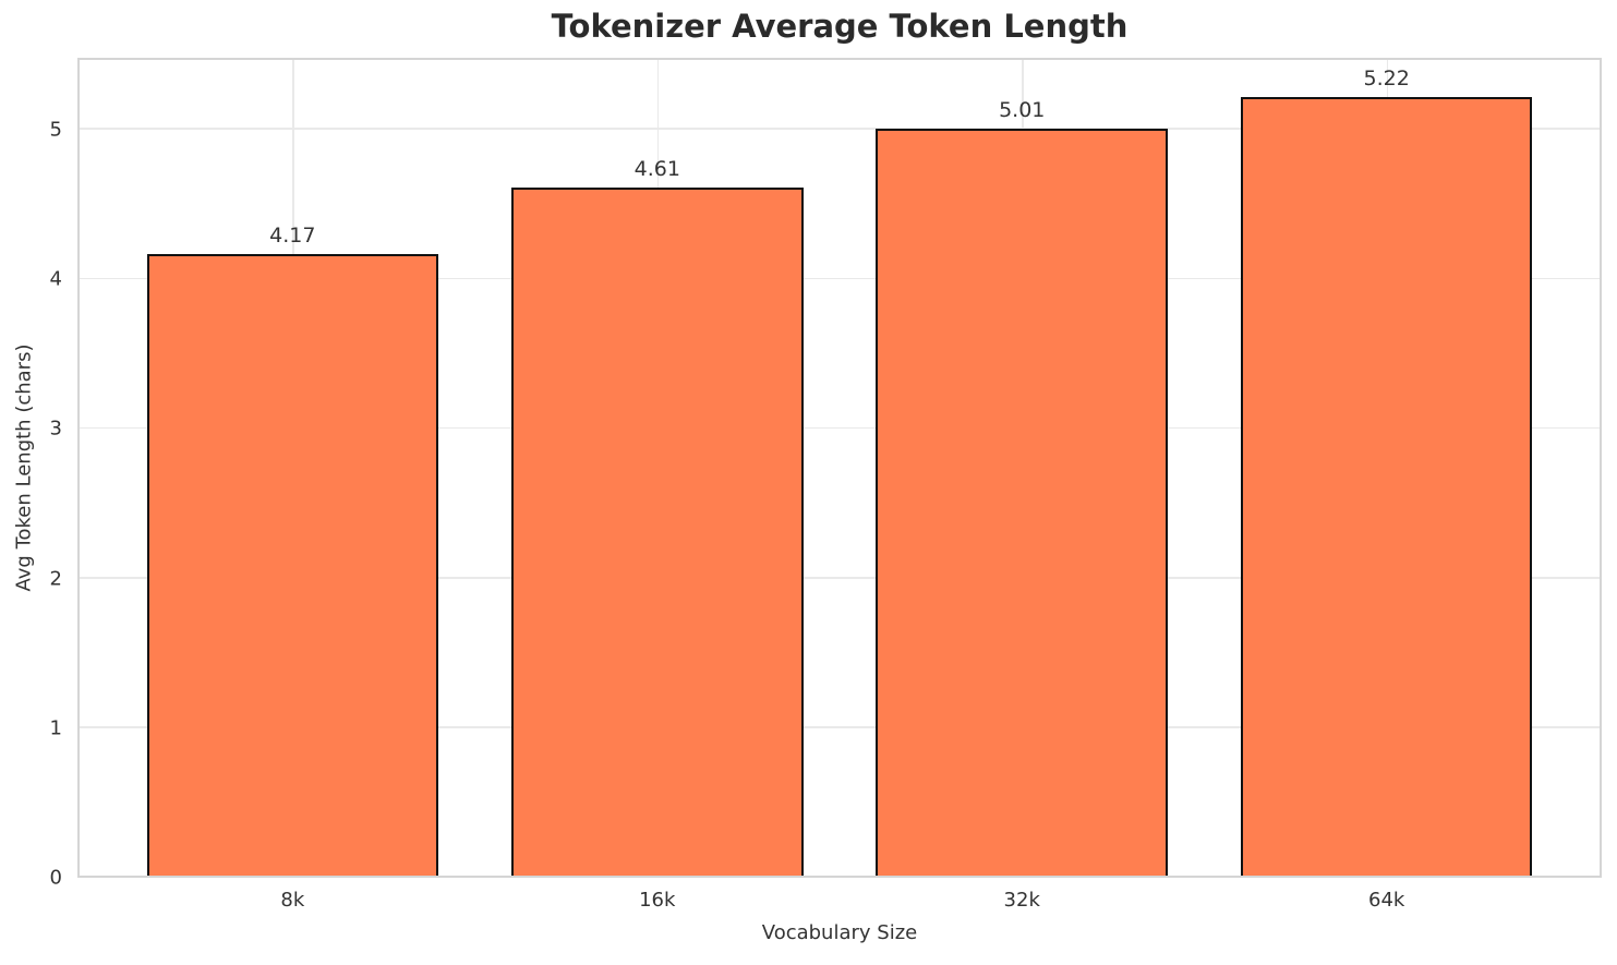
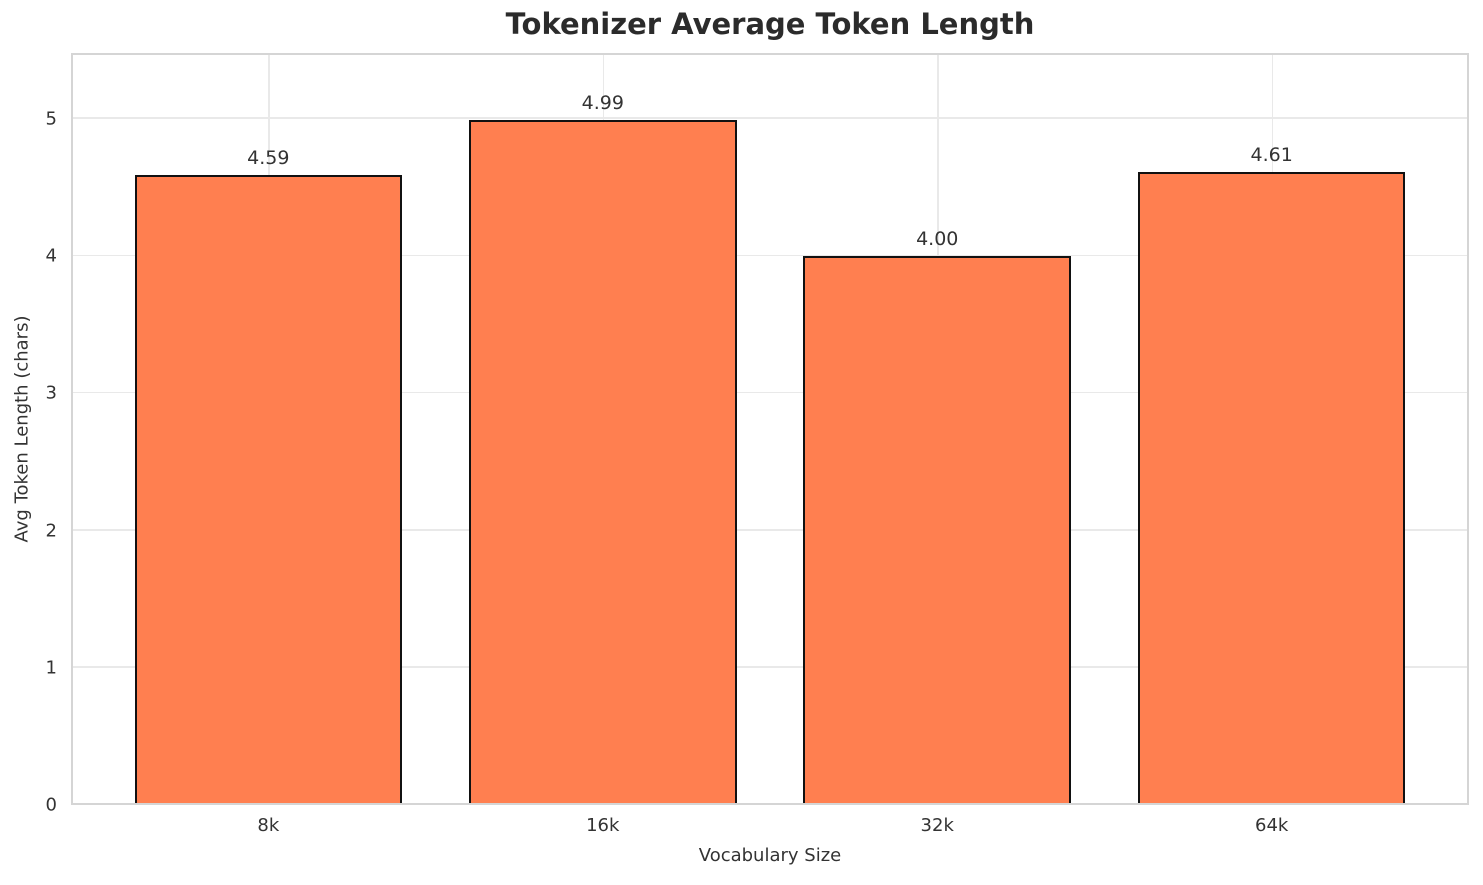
8k: 4.17 -> 4.59
16k: 4.61 -> 4.99
32k: 5.01 -> 4.00
64k: 5.22 -> 4.61
